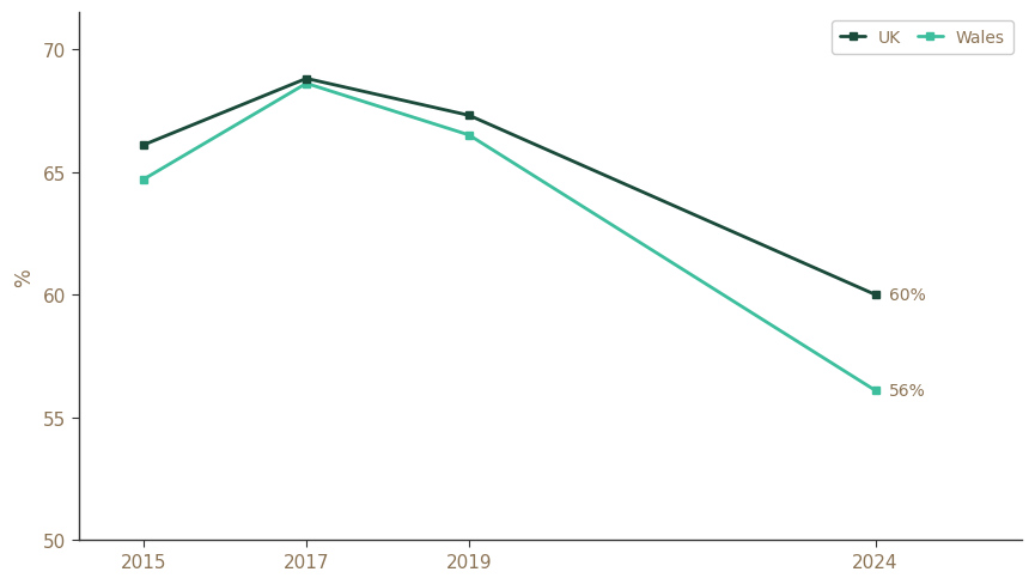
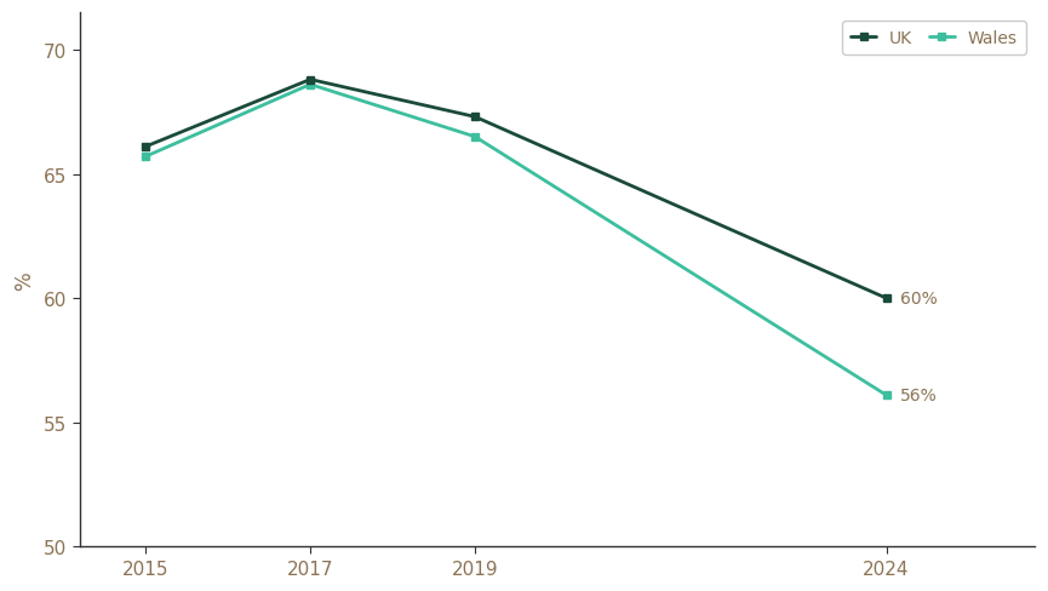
Wales/2015: 64.7 -> 65.7
